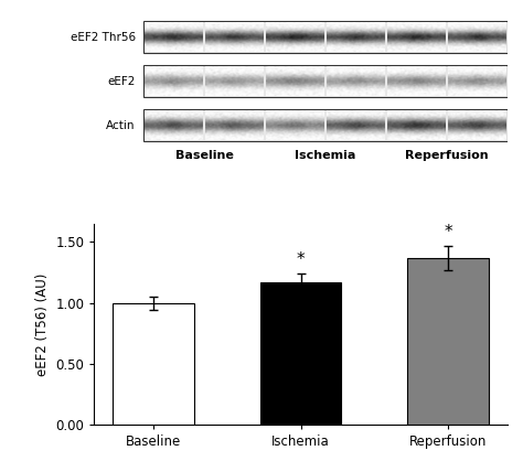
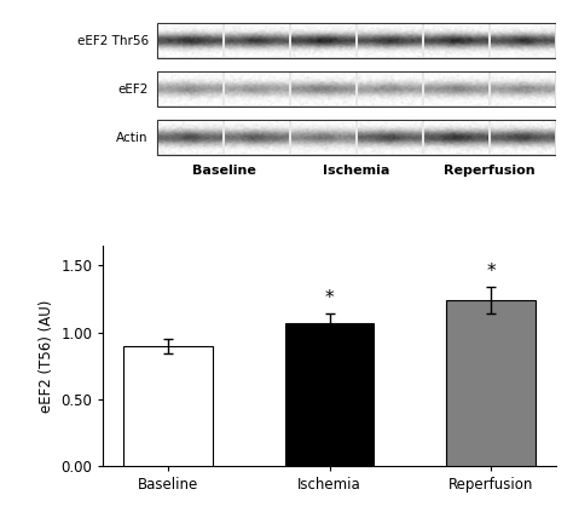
Baseline: 1.00 -> 0.90
Ischemia: 1.17 -> 1.07
Reperfusion: 1.37 -> 1.24
